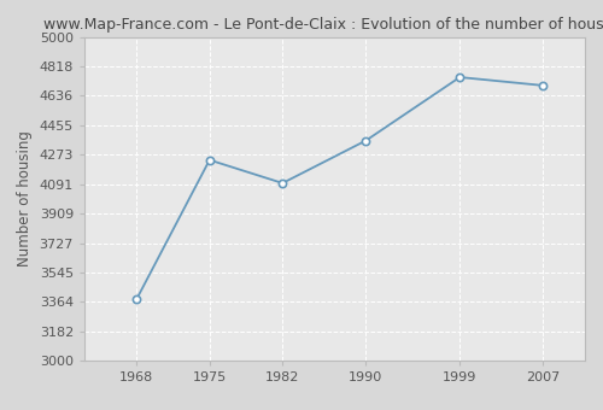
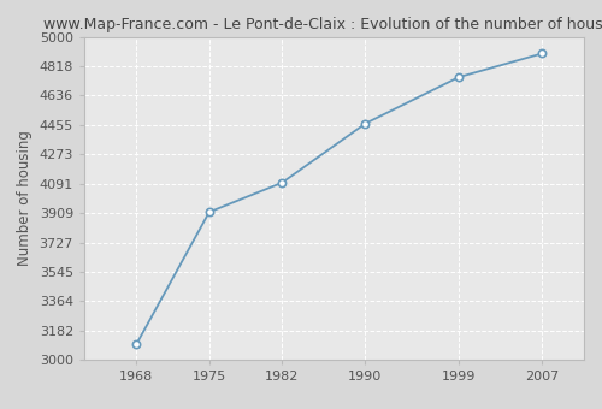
1968: 3380 -> 3100
1975: 4240 -> 3920
1990: 4360 -> 4460
2007: 4700 -> 4900
